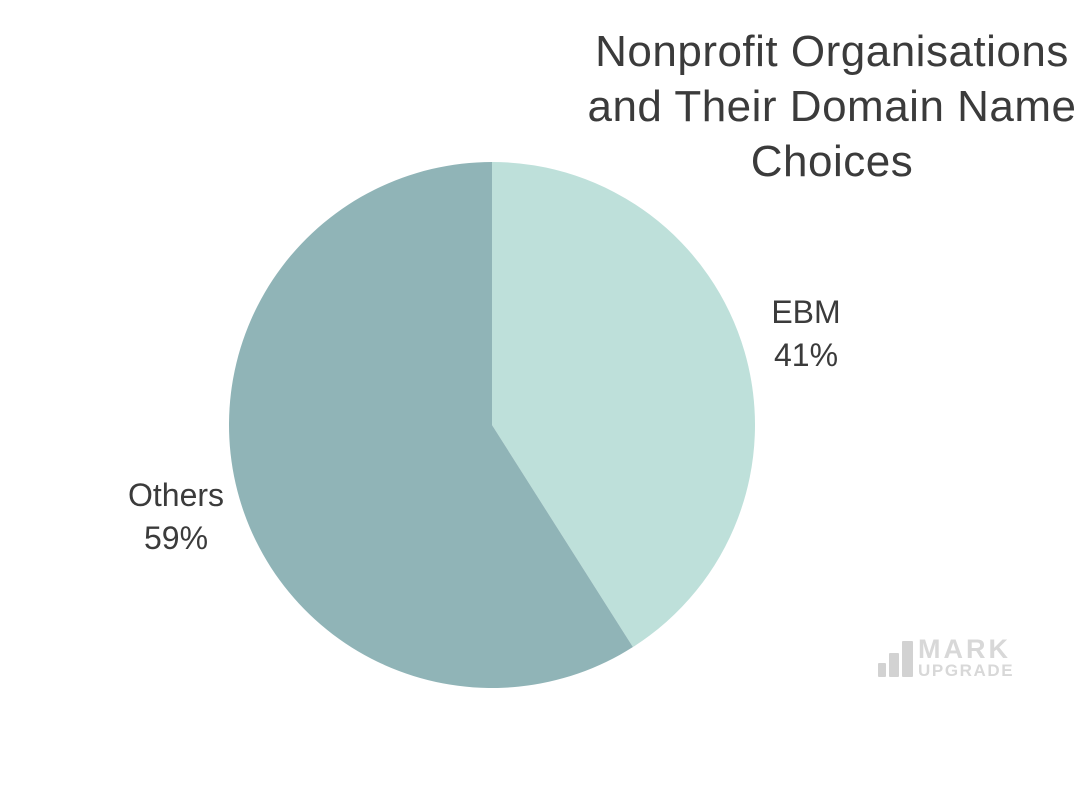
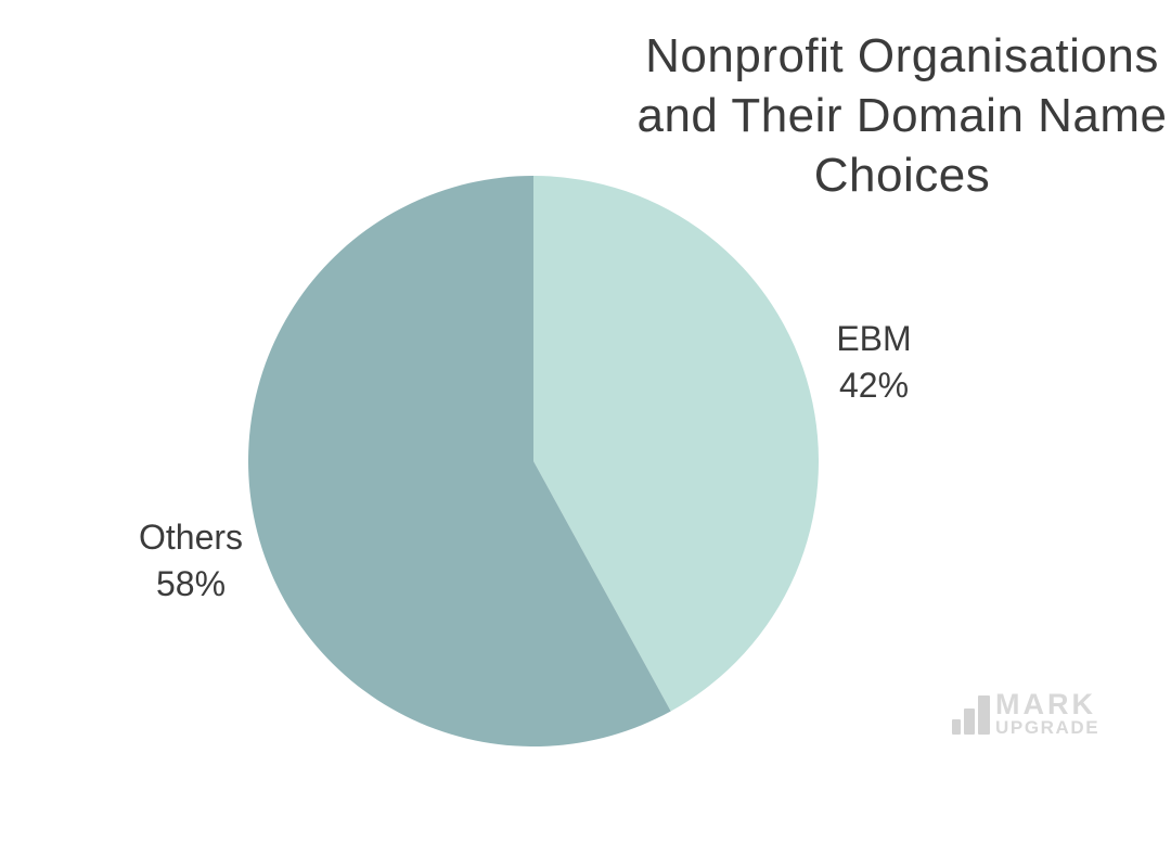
EBM: 41% -> 42%
Others: 59% -> 58%
